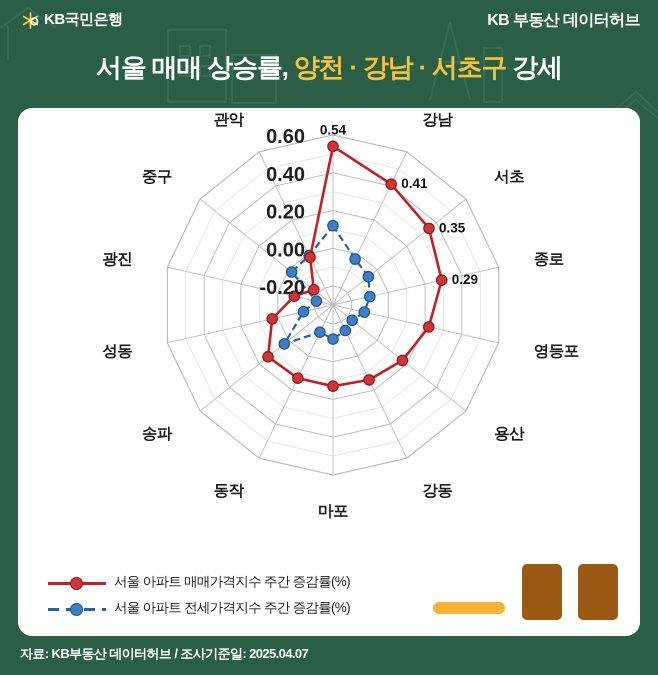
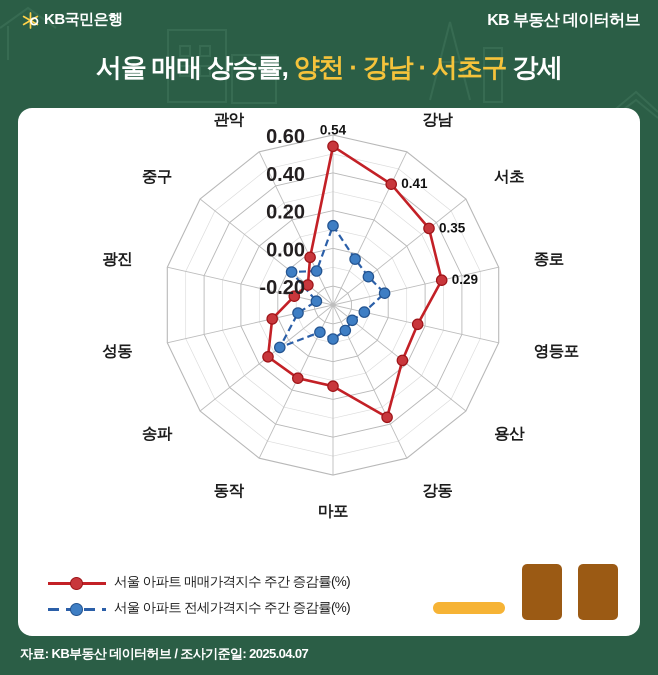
서울 아파트 전세가격지수 주간 증감률(%)/종로: -0.10 -> -0.02
서울 아파트 매매가격지수 주간 증감률(%)/영등포: 0.22 -> 0.16
서울 아파트 매매가격지수 주간 증감률(%)/강동: 0.14 -> 0.36
서울 아파트 전세가격지수 주간 증감률(%)/송파: 0.03 -> 0.06
서울 아파트 전세가격지수 주간 증감률(%)/성동: -0.14 -> -0.11
서울 아파트 매매가격지수 주간 증감률(%)/중구: -0.17 -> -0.13
서울 아파트 전세가격지수 주간 증감률(%)/관악: -0.01 -> -0.10
